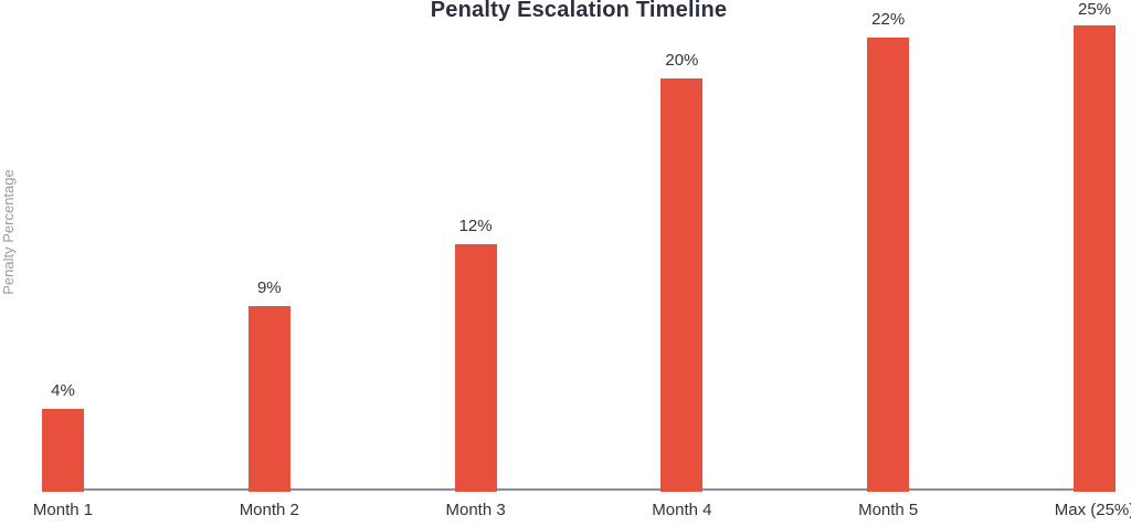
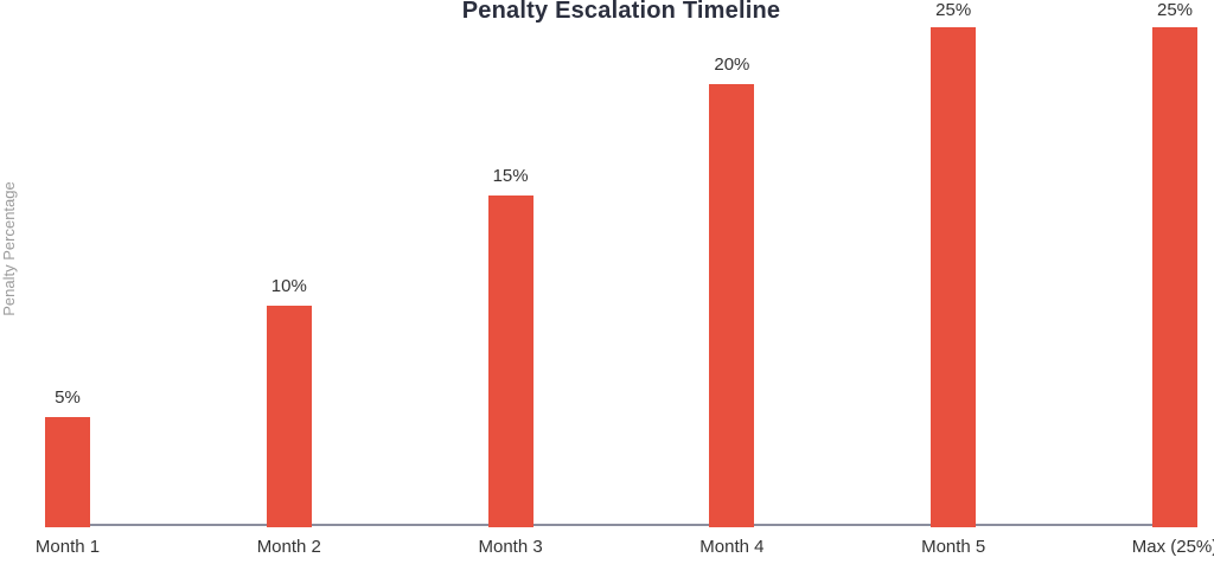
Month 1: 4% -> 5%
Month 2: 9% -> 10%
Month 3: 12% -> 15%
Month 5: 22% -> 25%
